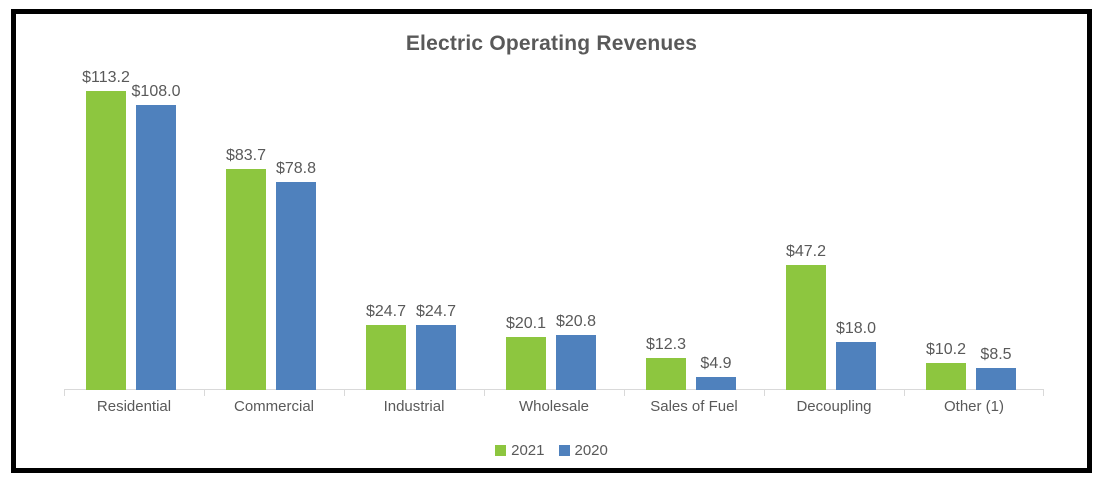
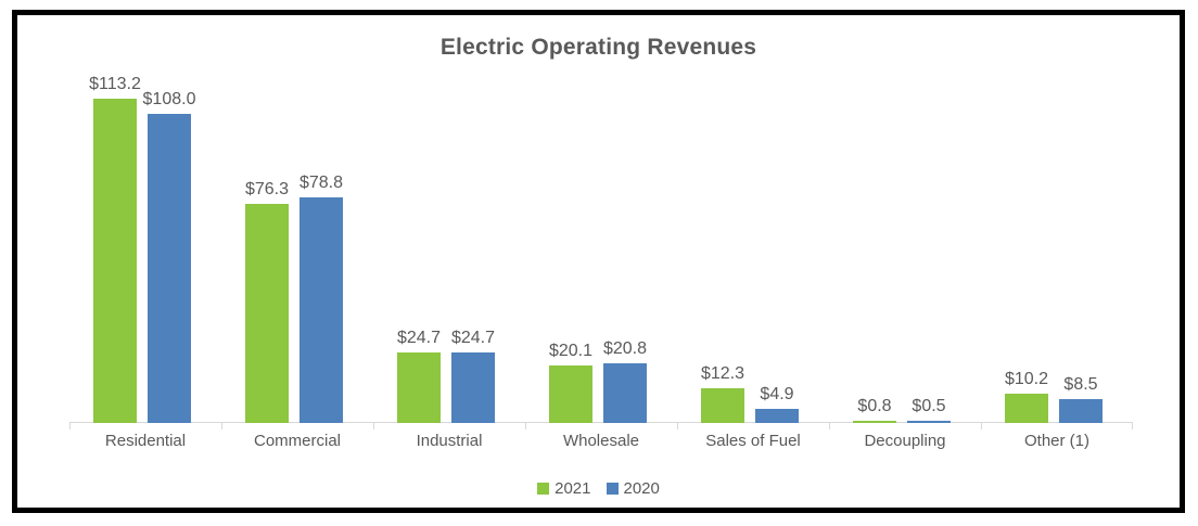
2021/Commercial: $83.7 -> $76.3
2021/Decoupling: $47.2 -> $0.8
2020/Decoupling: $18.0 -> $0.5
